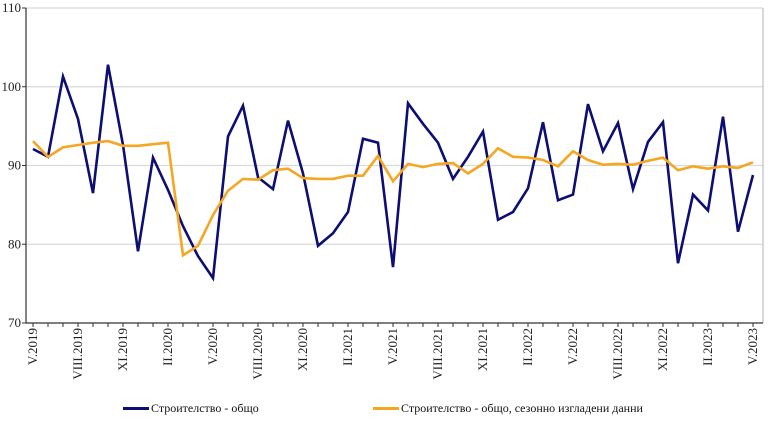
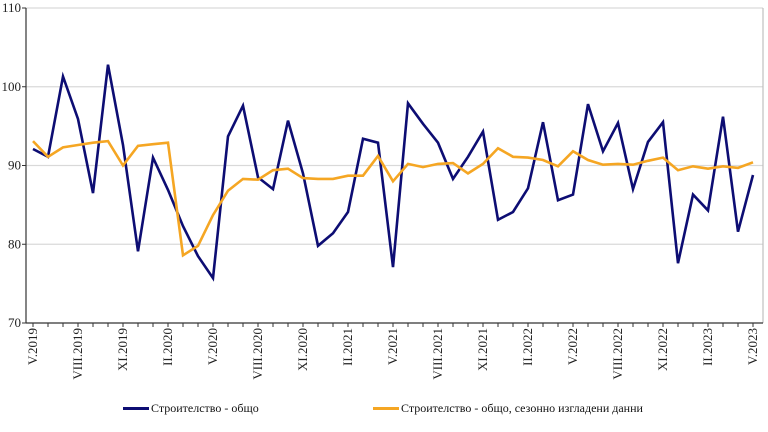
Строителство - общо, сезонно изгладени данни/XI.2019: 92 -> 90
